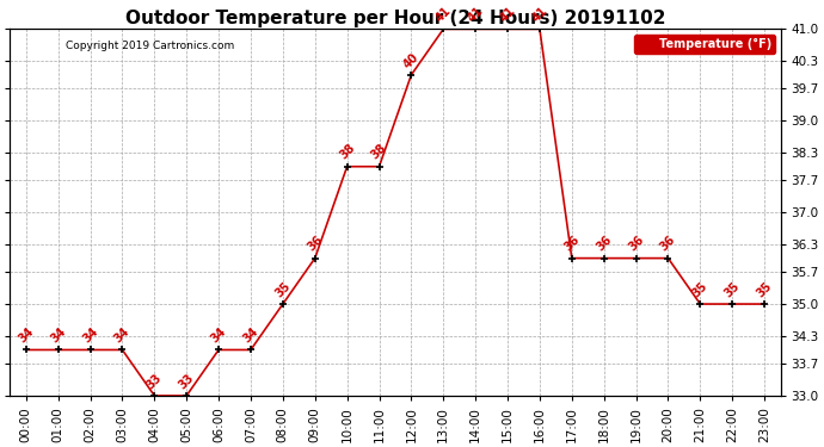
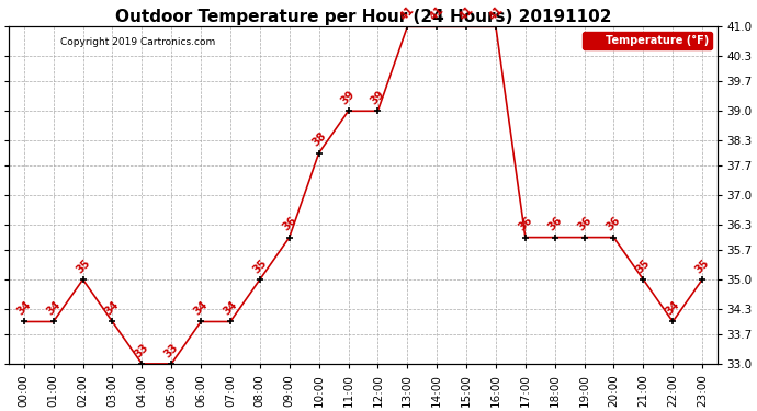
02:00: 34 -> 35
11:00: 38 -> 39
12:00: 40 -> 39
22:00: 35 -> 34
